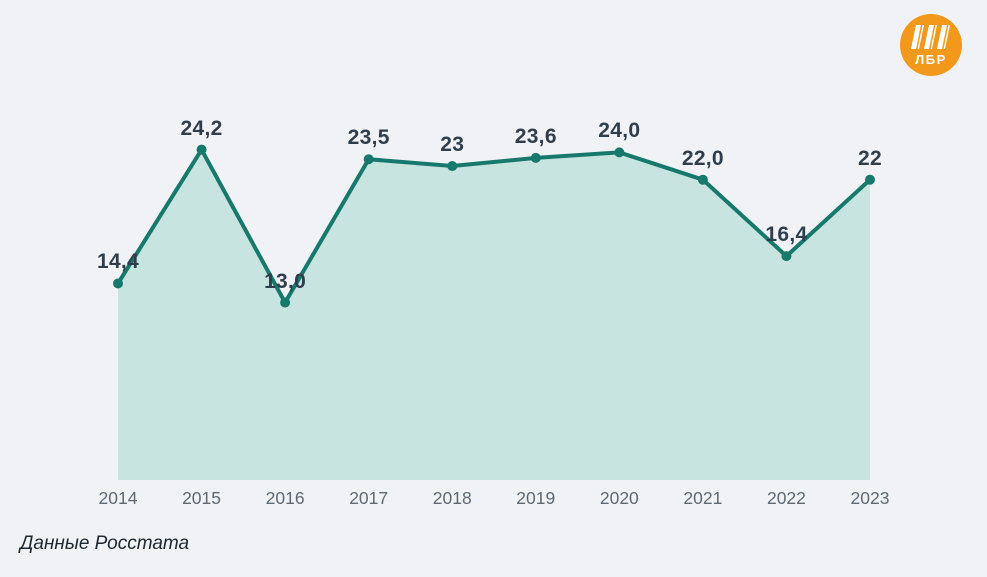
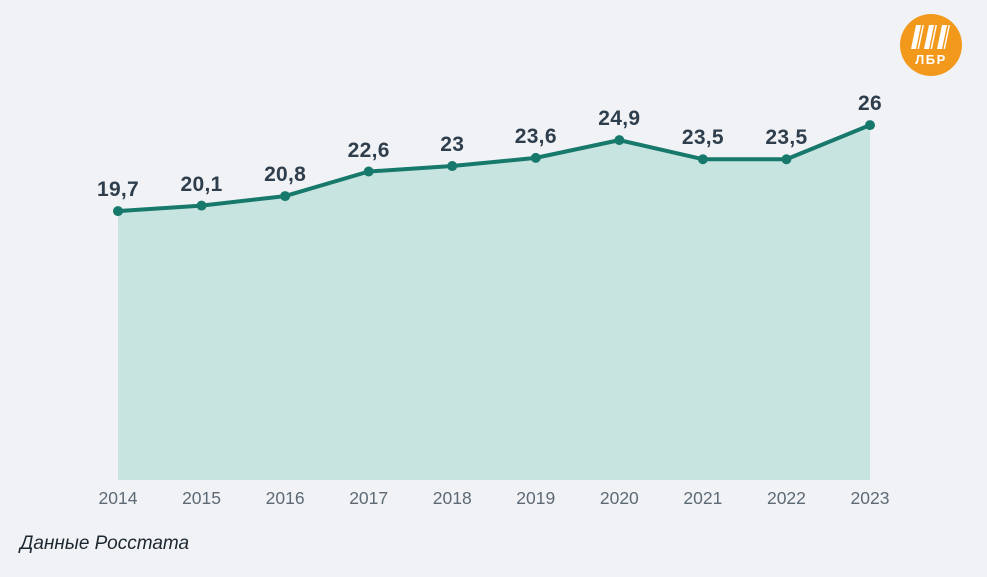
2014: 14,4 -> 19,7
2015: 24,2 -> 20,1
2016: 13,0 -> 20,8
2017: 23,5 -> 22,6
2020: 24,0 -> 24,9
2021: 22,0 -> 23,5
2022: 16,4 -> 23,5
2023: 22 -> 26
